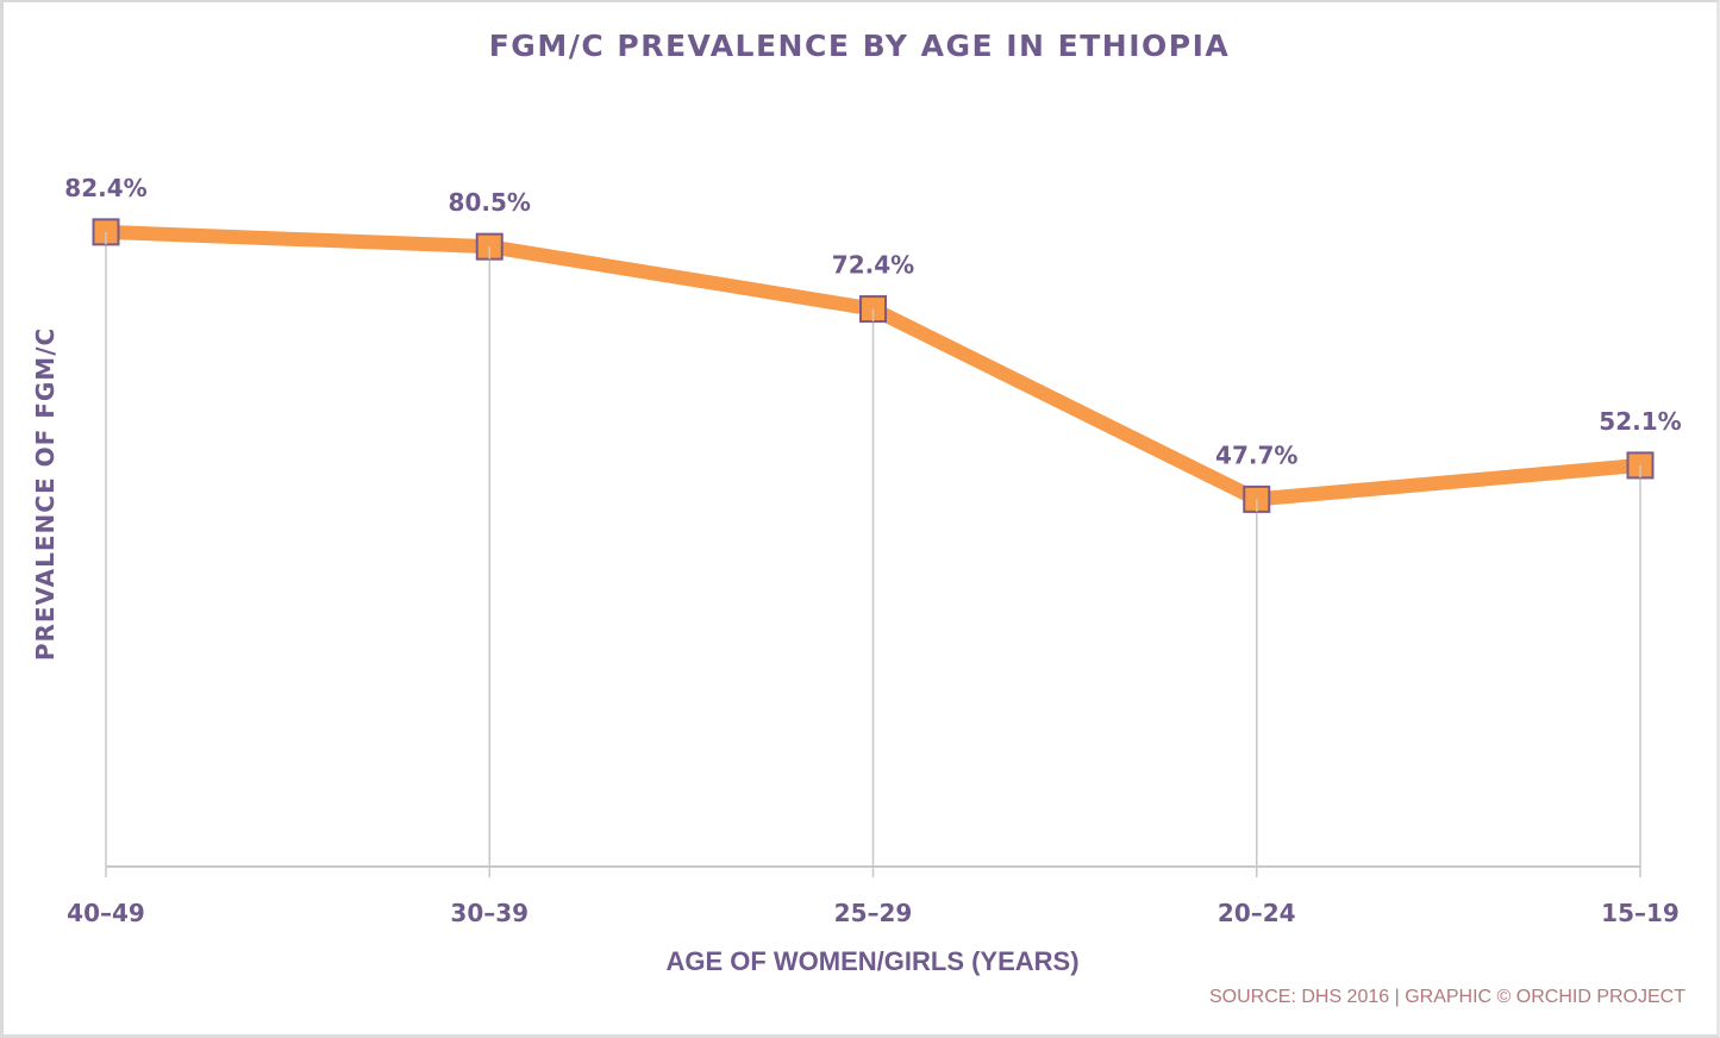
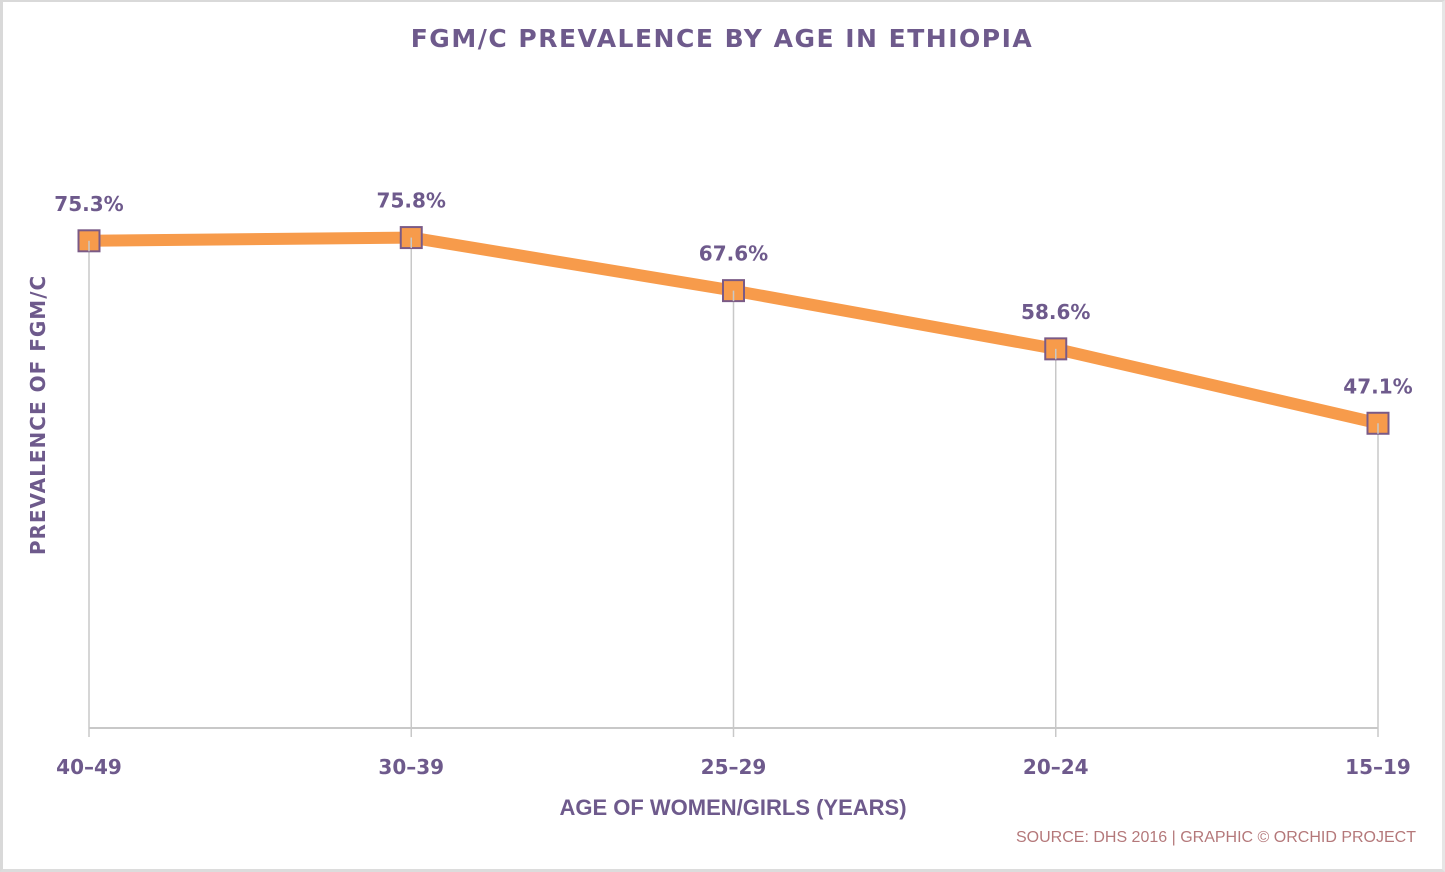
40–49: 82.4% -> 75.3%
30–39: 80.5% -> 75.8%
25–29: 72.4% -> 67.6%
20–24: 47.7% -> 58.6%
15–19: 52.1% -> 47.1%
